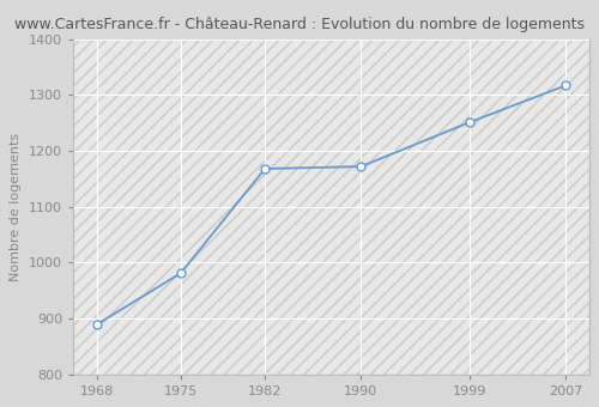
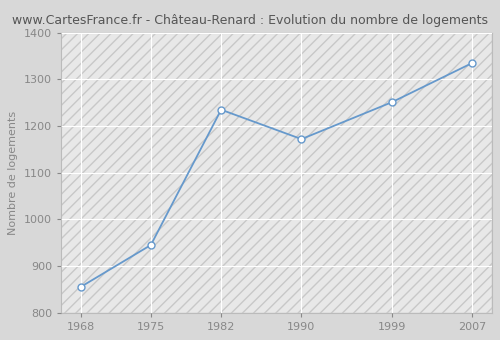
1968: 889 -> 855
1975: 981 -> 945
1982: 1168 -> 1235
2007: 1317 -> 1335
